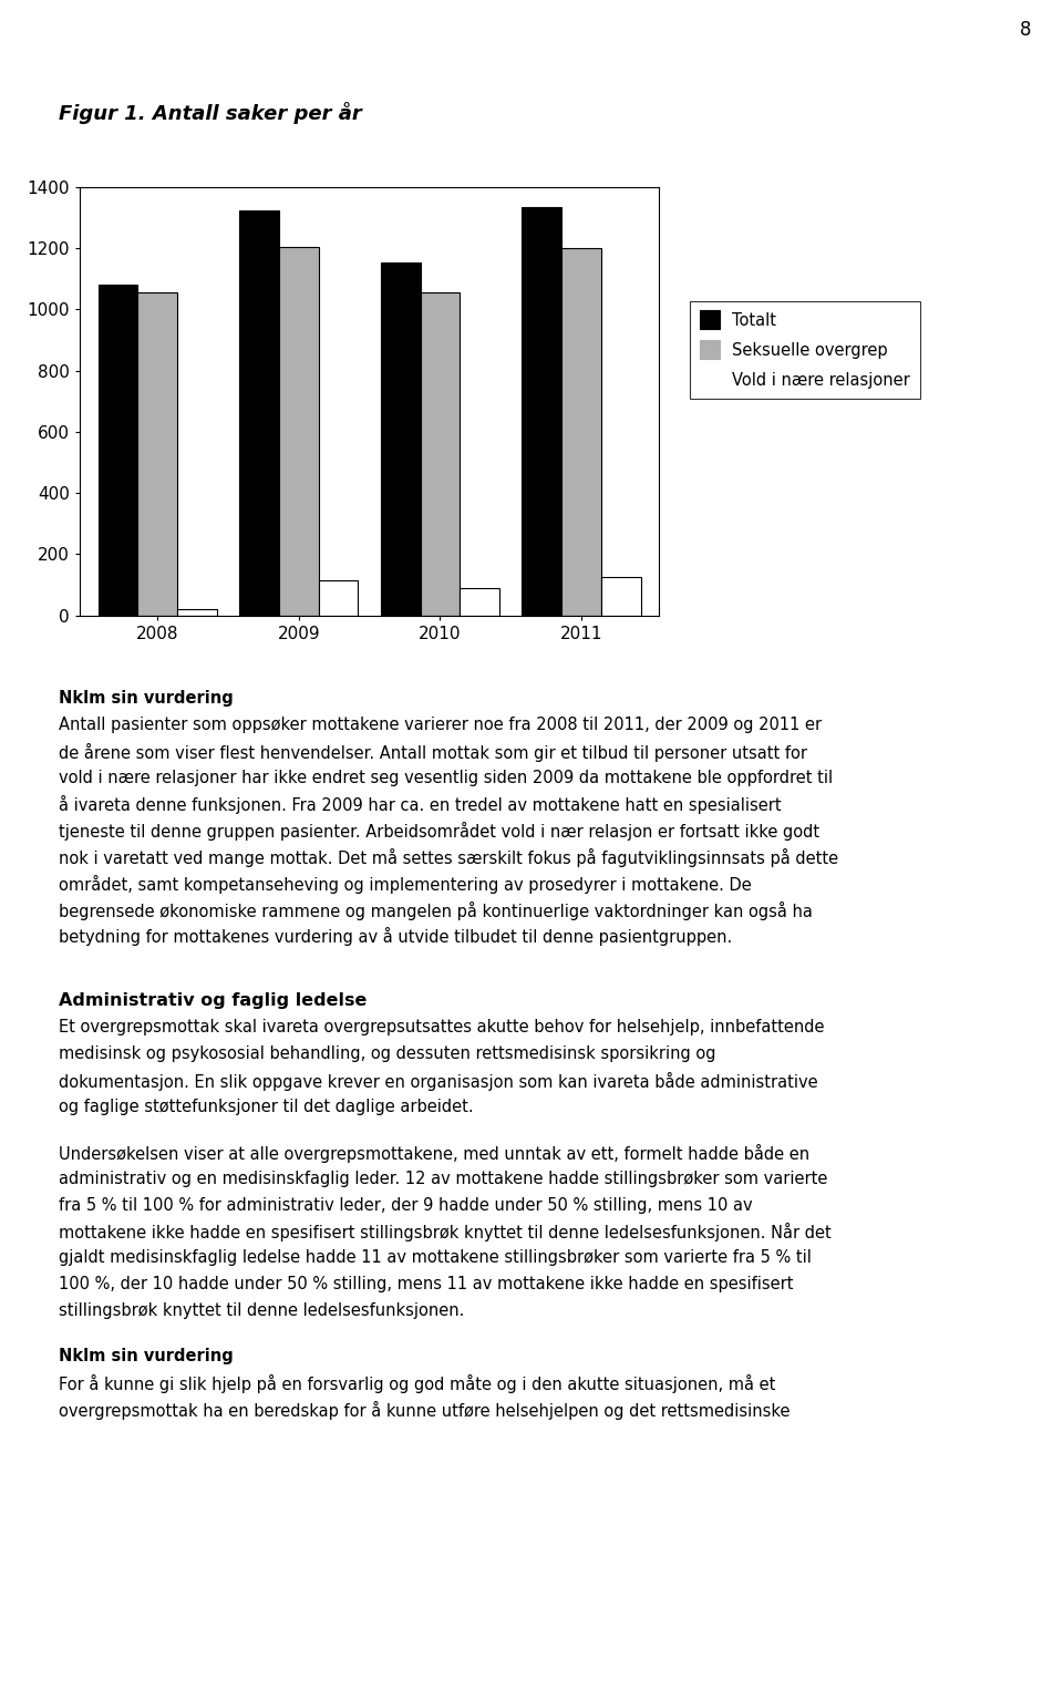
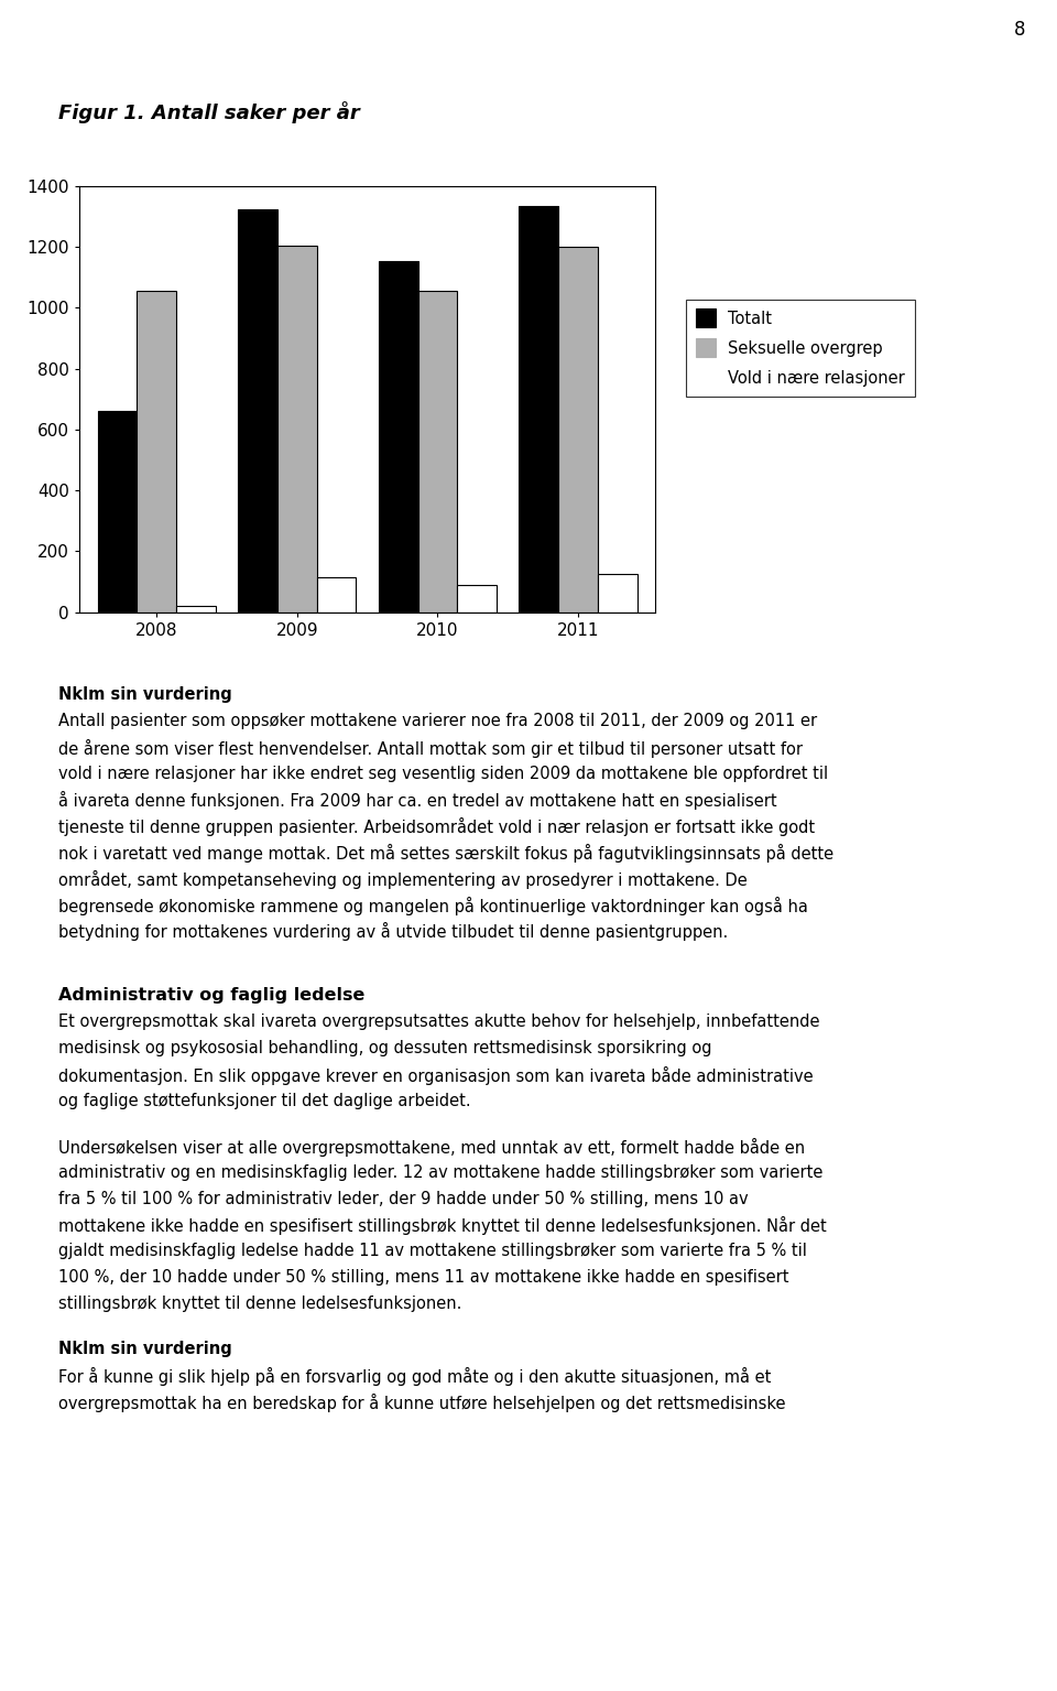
Totalt/2008: 1080 -> 660
